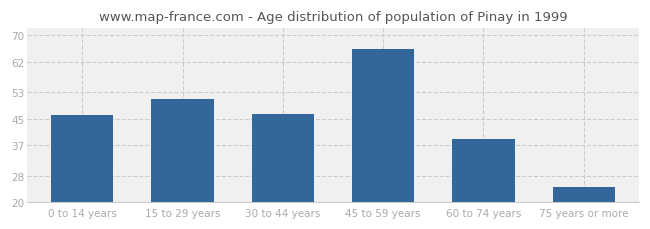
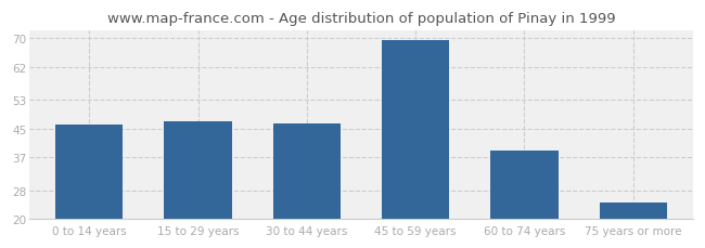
15 to 29 years: 51.0 -> 47.0
45 to 59 years: 66.0 -> 69.5
